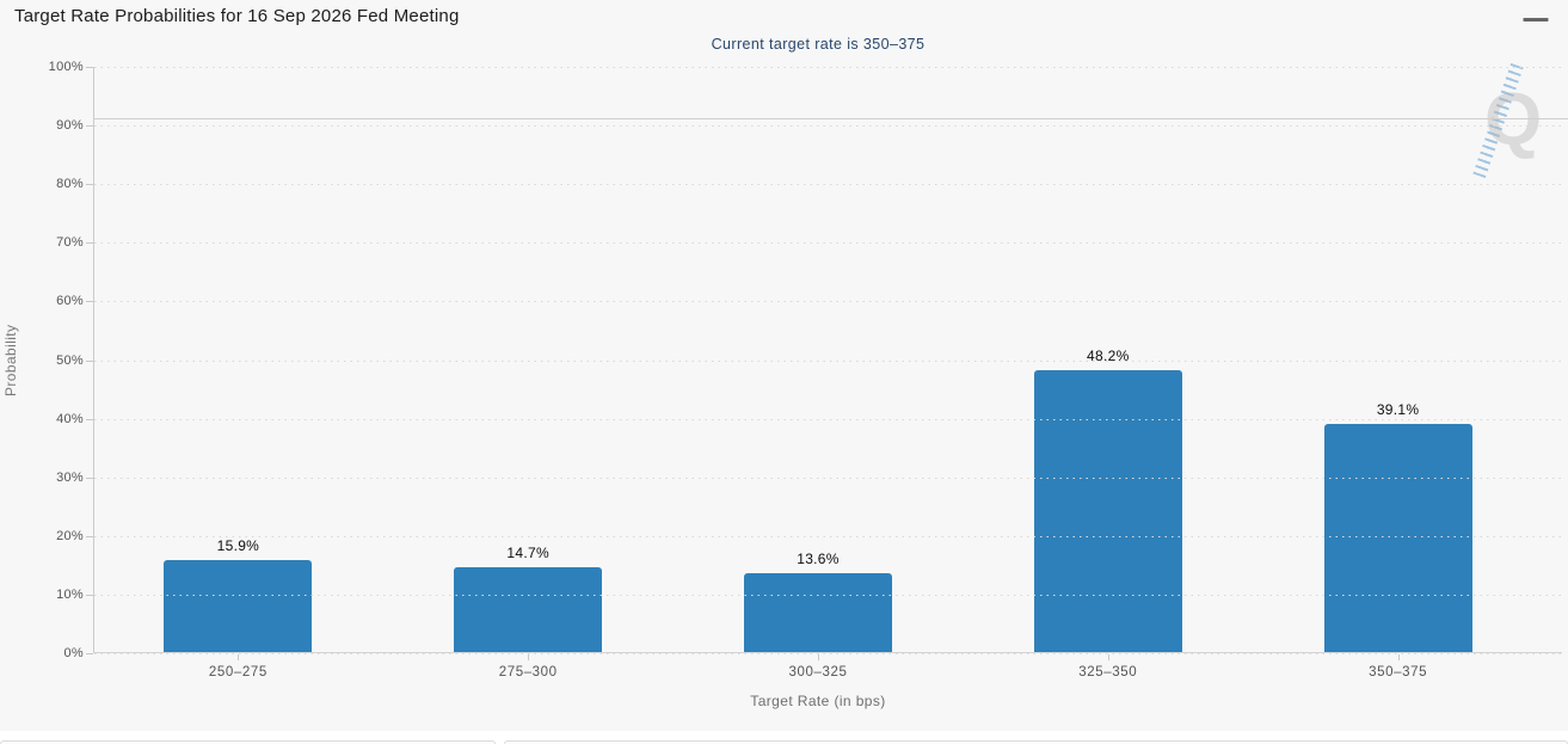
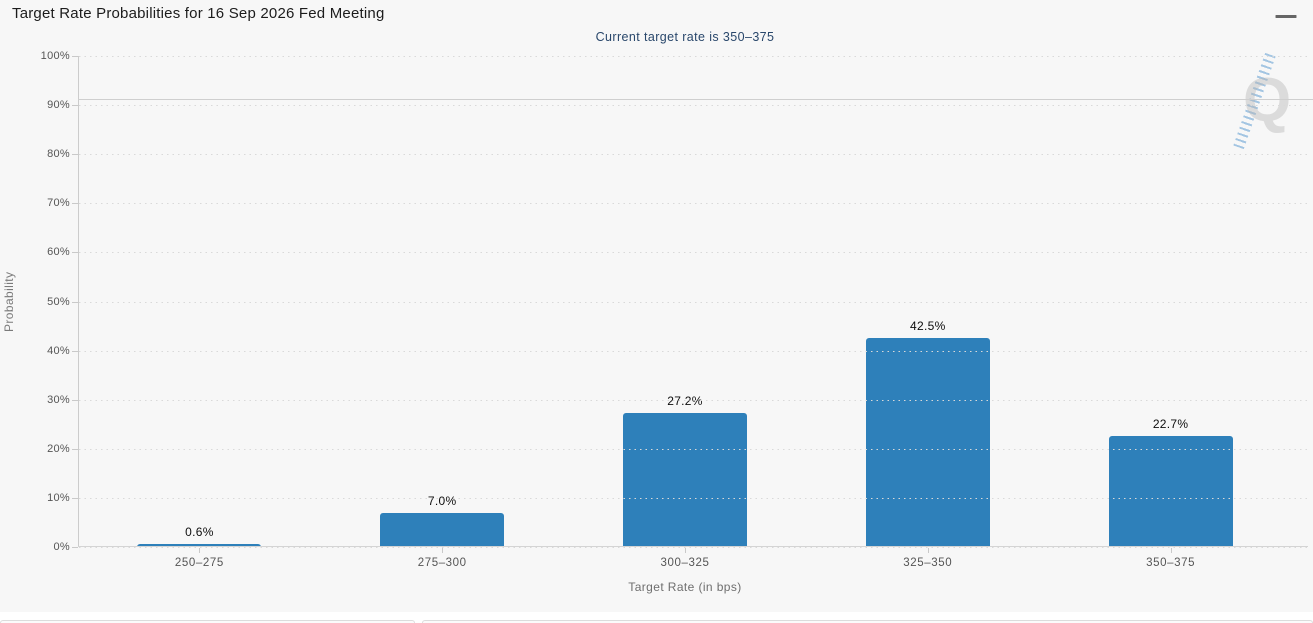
250–275: 15.9% -> 0.6%
275–300: 14.7% -> 7.0%
300–325: 13.6% -> 27.2%
325–350: 48.2% -> 42.5%
350–375: 39.1% -> 22.7%
